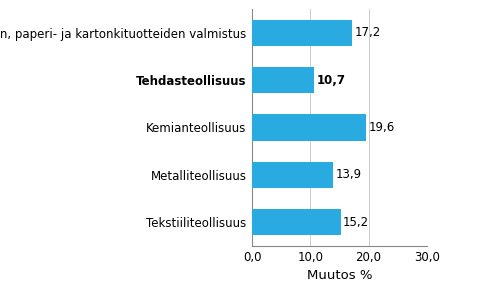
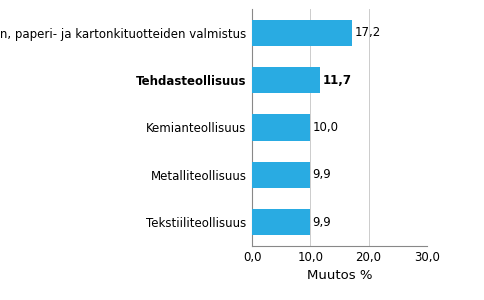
Tehdasteollisuus: 10,7 -> 11,7
Kemianteollisuus: 19,6 -> 10,0
Metalliteollisuus: 13,9 -> 9,9
Tekstiiliteollisuus: 15,2 -> 9,9
